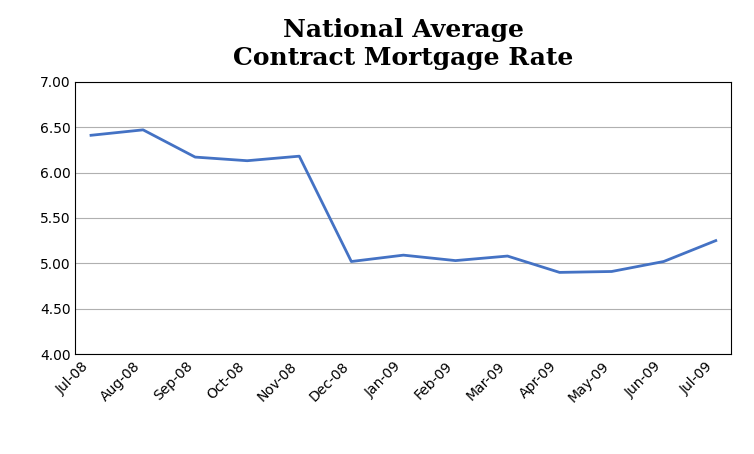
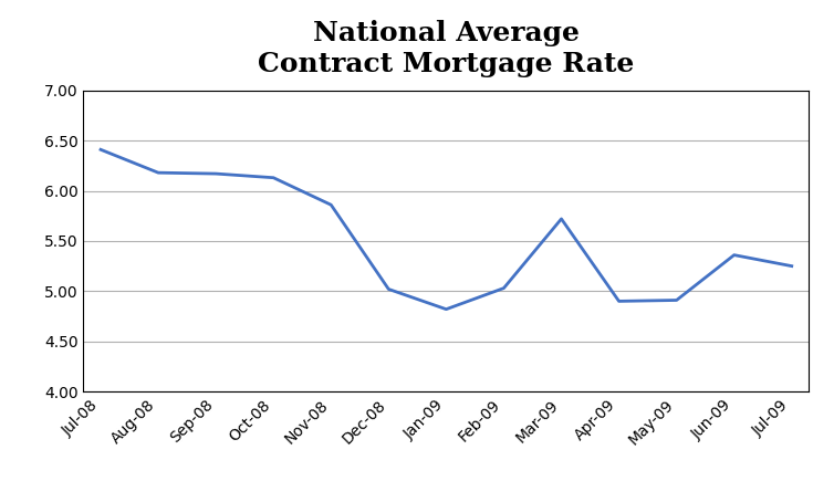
Aug-08: 6.47 -> 6.18
Nov-08: 6.18 -> 5.86
Jan-09: 5.09 -> 4.82
Mar-09: 5.08 -> 5.72
Jun-09: 5.02 -> 5.36
